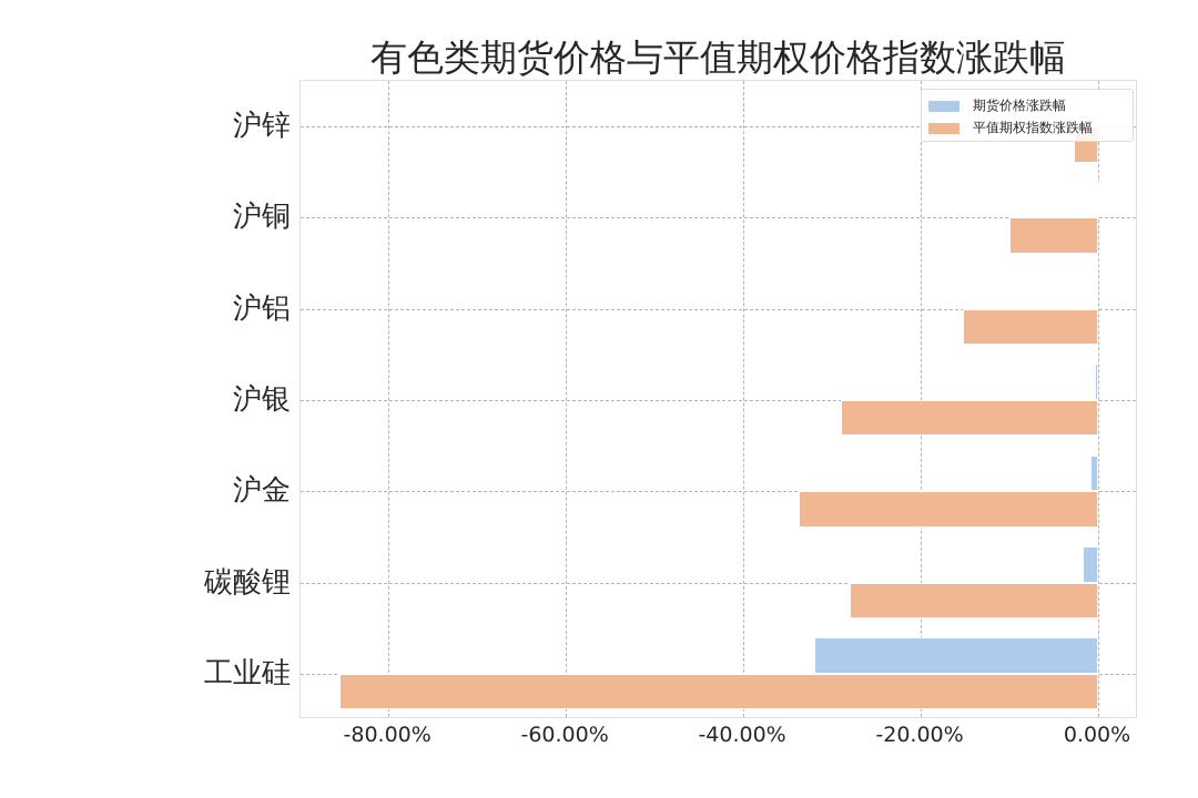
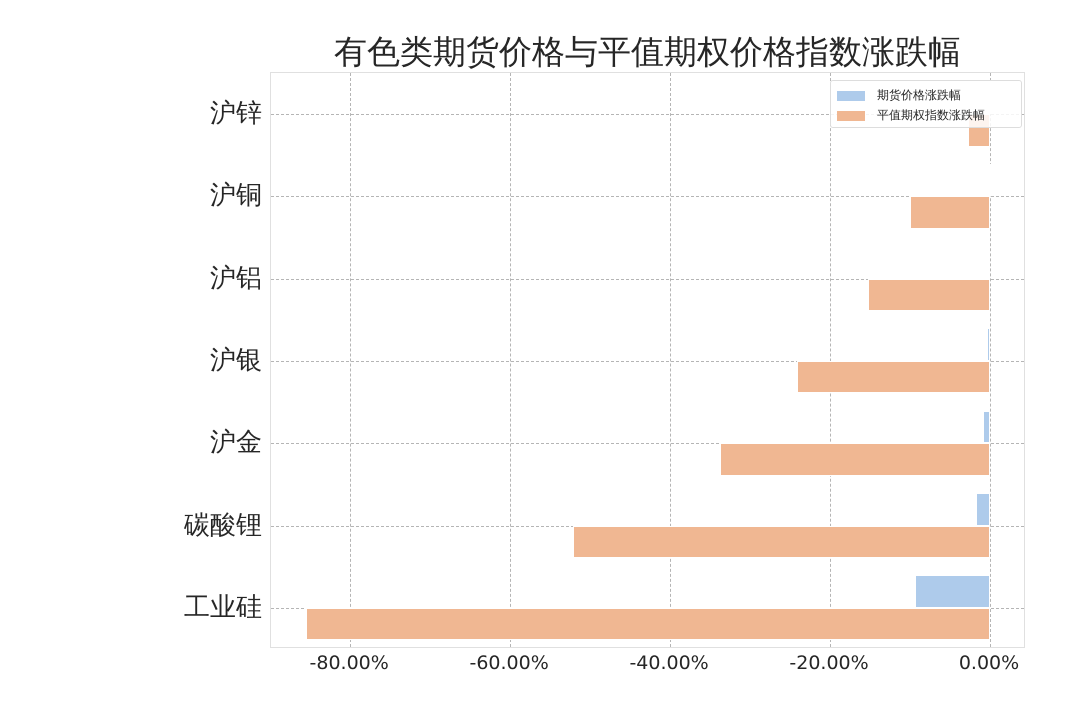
平值期权指数涨跌幅/沪银: -29% -> -24%
平值期权指数涨跌幅/碳酸锂: -28% -> -52%
期货价格涨跌幅/工业硅: -32% -> -9%
